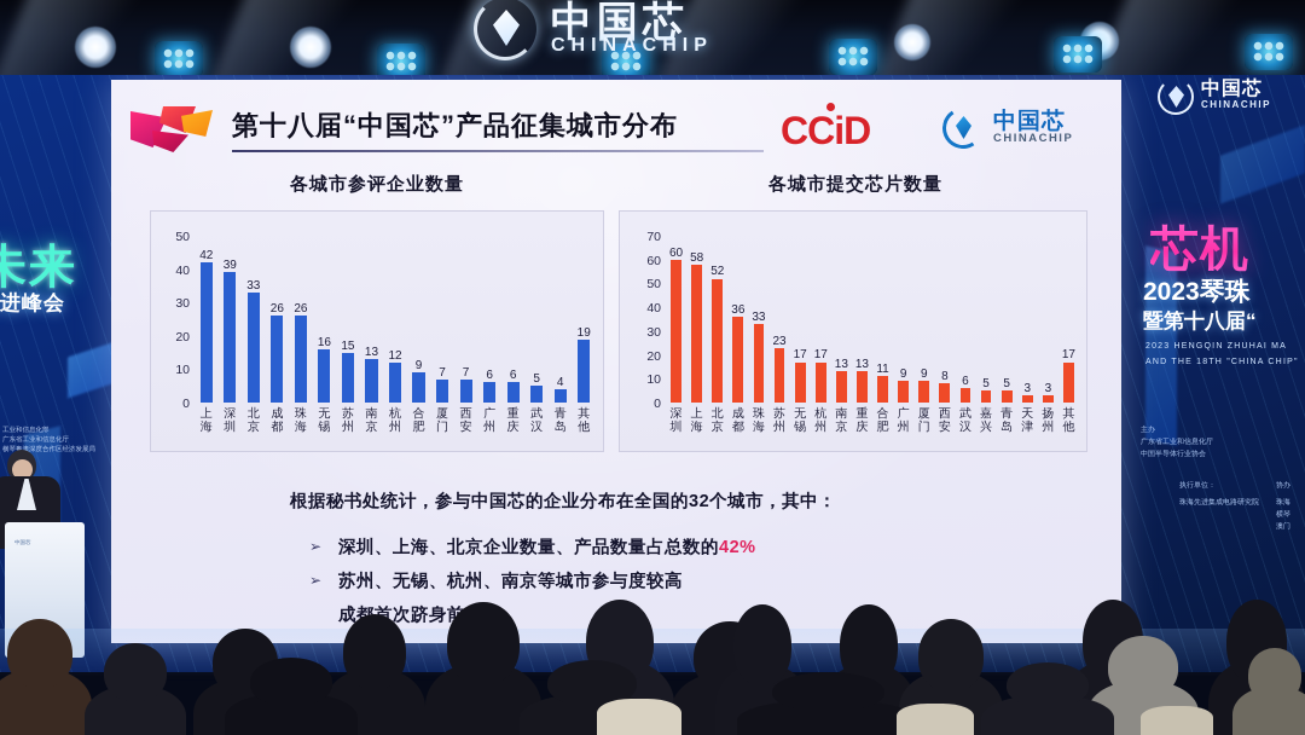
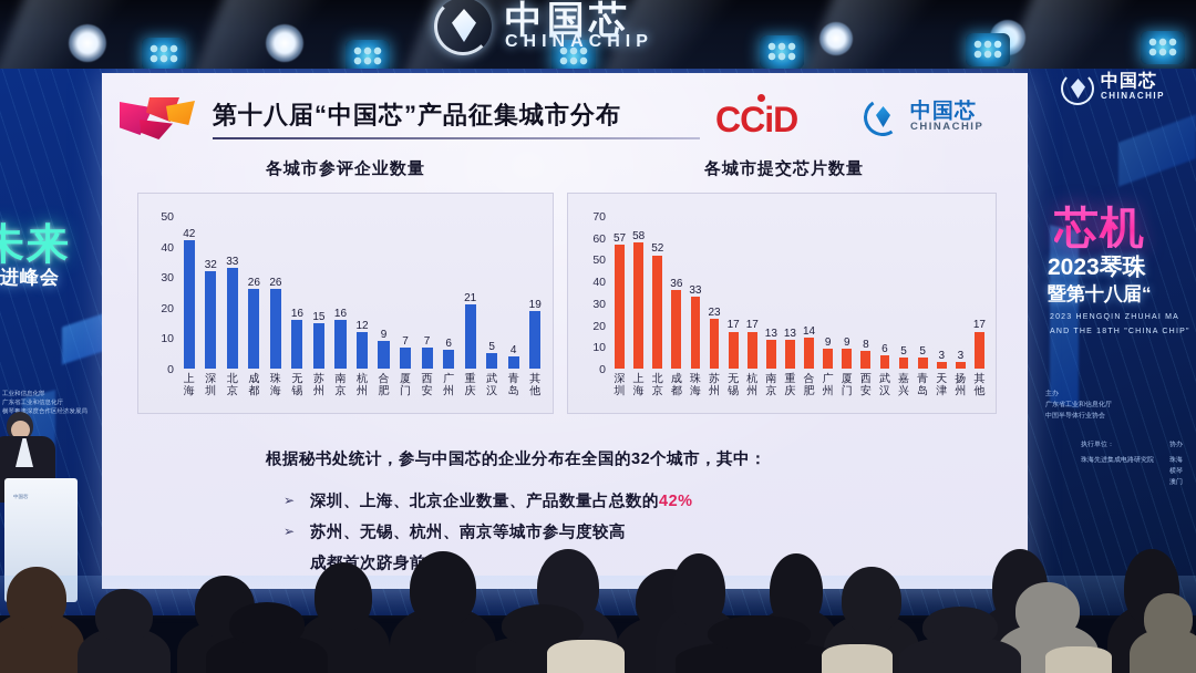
各城市参评企业数量/深圳: 39 -> 32
各城市参评企业数量/南京: 13 -> 16
各城市参评企业数量/重庆: 6 -> 21
各城市提交芯片数量/深圳: 60 -> 57
各城市提交芯片数量/合肥: 11 -> 14
